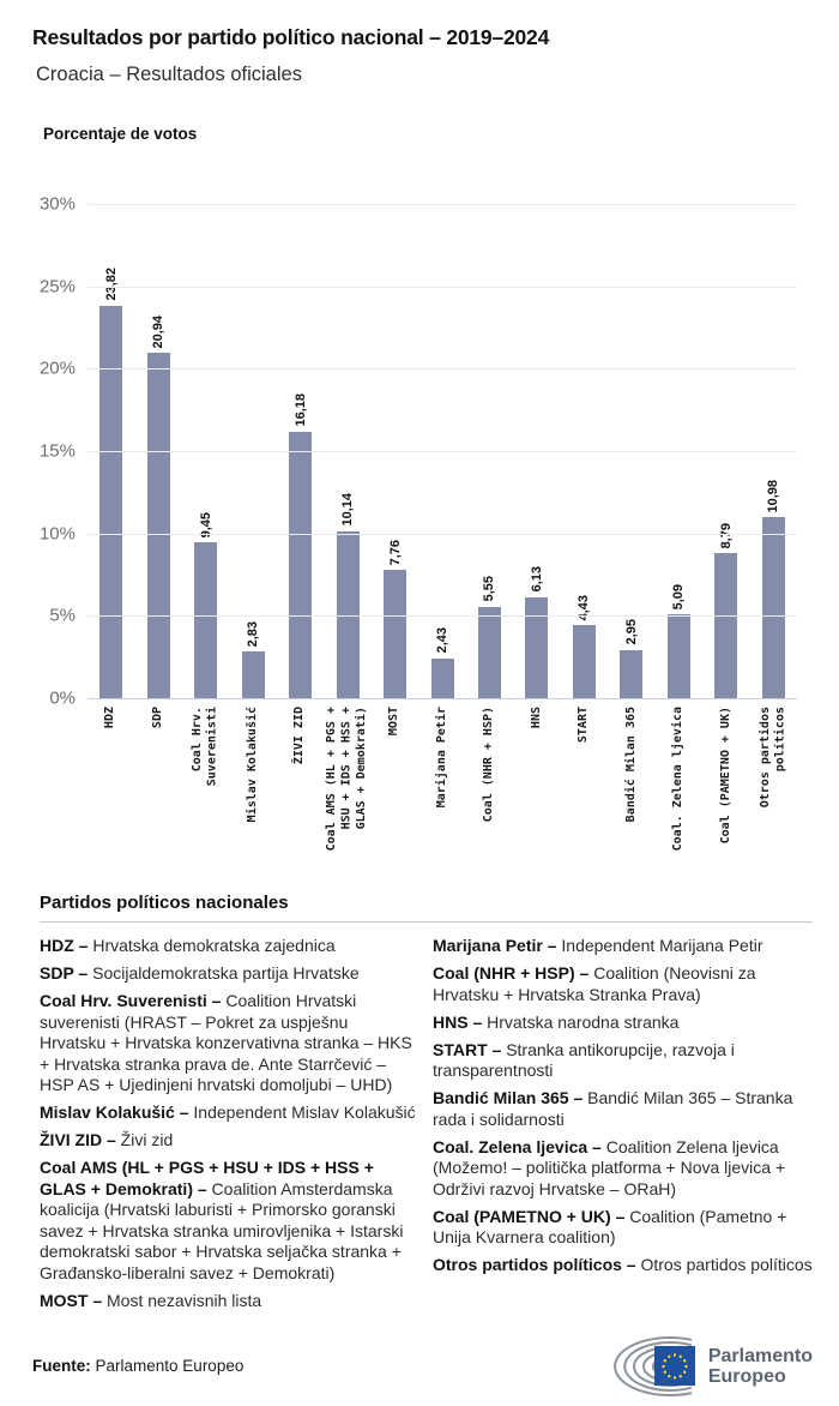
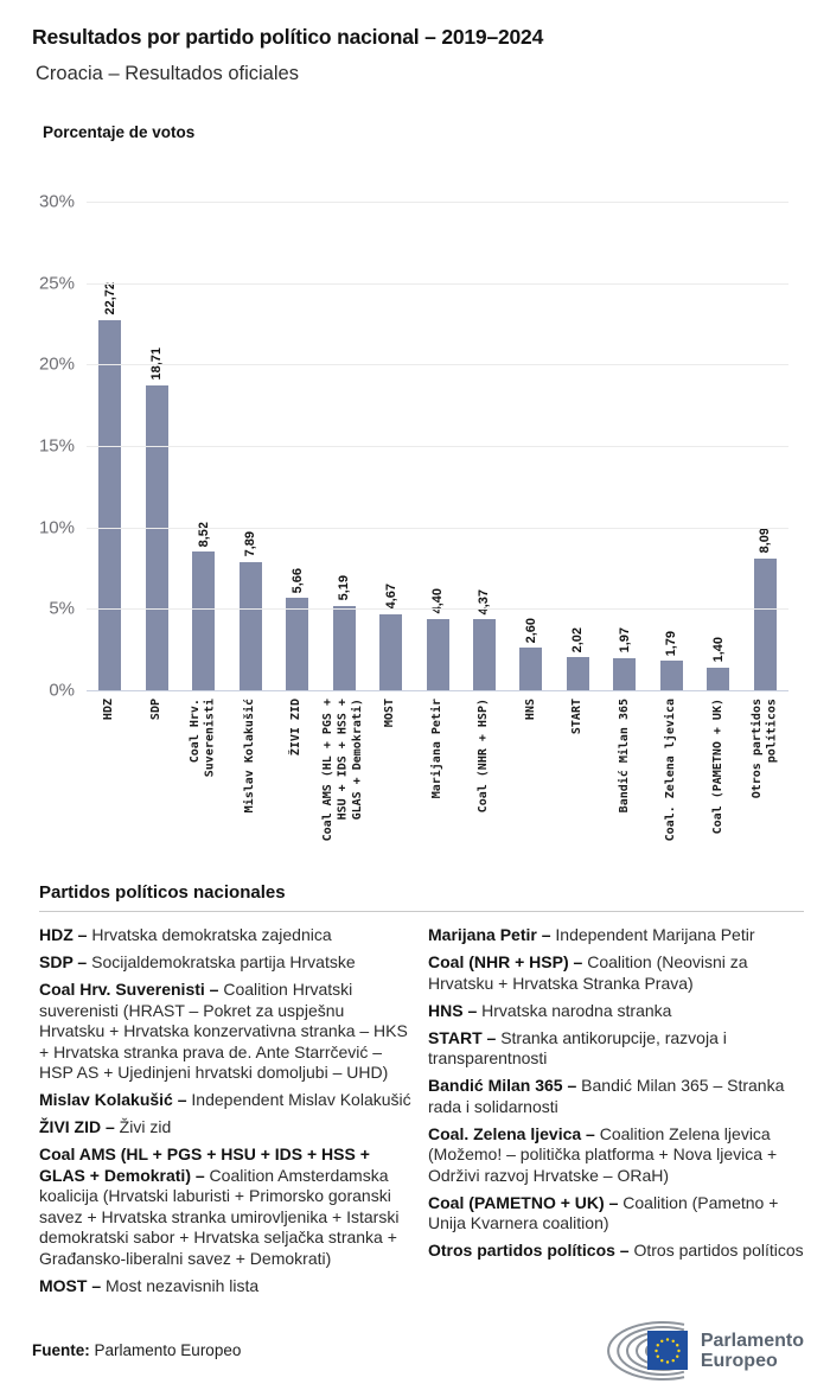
HDZ: 23,82 -> 22,72
SDP: 20,94 -> 18,71
Coal Hrv. Suverenisti: 9,45 -> 8,52
Mislav Kolakušić: 2,83 -> 7,89
ŽIVI ZID: 16,18 -> 5,66
Coal AMS (HL + PGS + HSU + IDS + HSS + GLAS + Demokrati): 10,14 -> 5,19
MOST: 7,76 -> 4,67
Marijana Petir: 2,43 -> 4,40
Coal (NHR + HSP): 5,55 -> 4,37
HNS: 6,13 -> 2,60
START: 4,43 -> 2,02
Bandić Milan 365: 2,95 -> 1,97
Coal. Zelena ljevica: 5,09 -> 1,79
Coal (PAMETNO + UK): 8,79 -> 1,40
Otros partidos políticos: 10,98 -> 8,09
